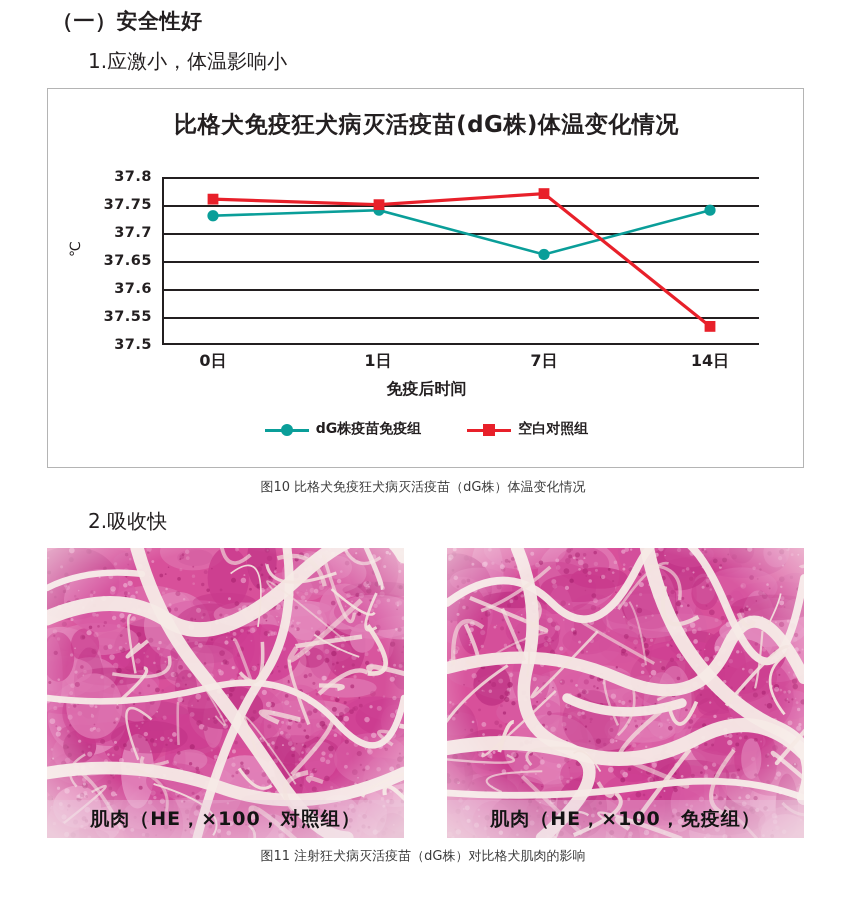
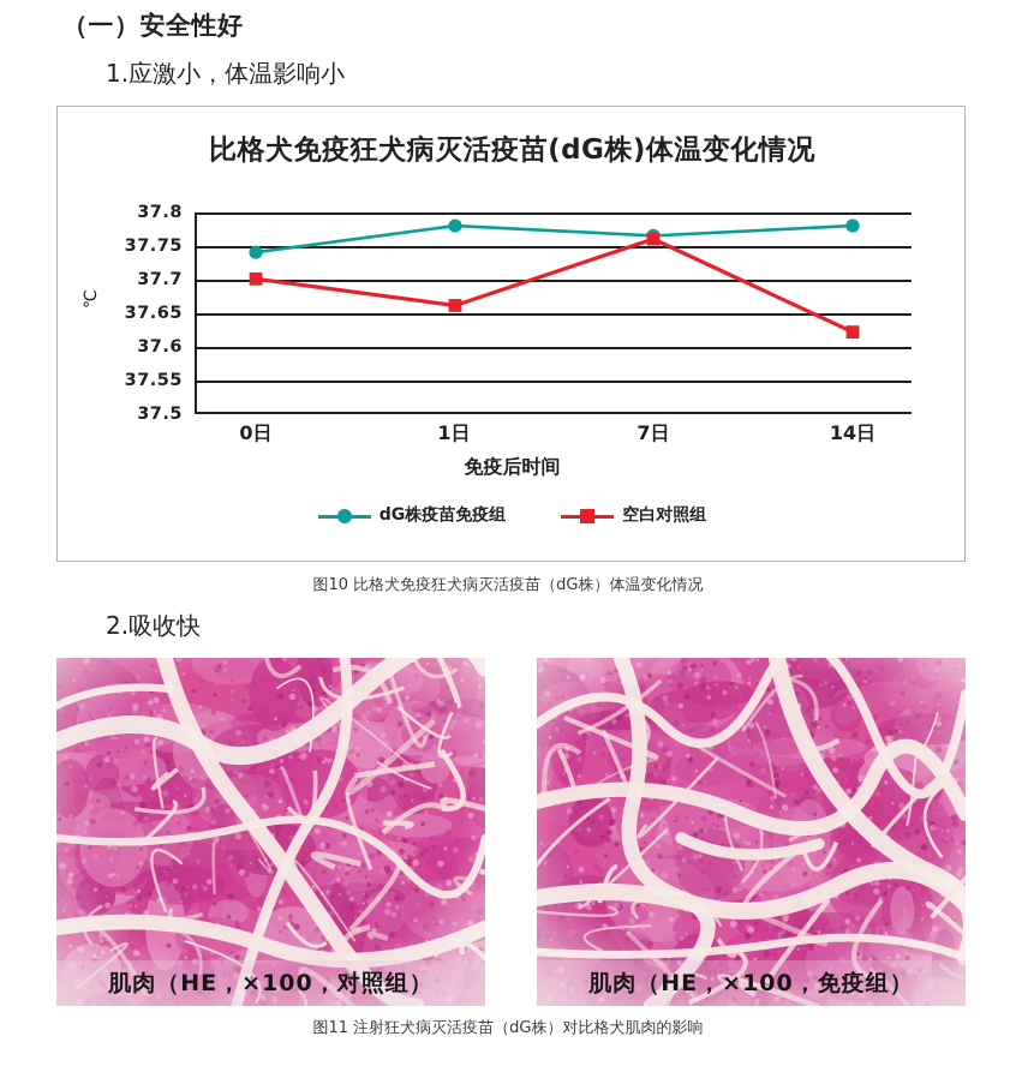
dG株疫苗免疫组/0日: 37.73 -> 37.74
空白对照组/0日: 37.76 -> 37.70
dG株疫苗免疫组/1日: 37.74 -> 37.78
空白对照组/1日: 37.75 -> 37.66
dG株疫苗免疫组/7日: 37.66 -> 37.77
空白对照组/7日: 37.77 -> 37.76
dG株疫苗免疫组/14日: 37.74 -> 37.78
空白对照组/14日: 37.53 -> 37.62
